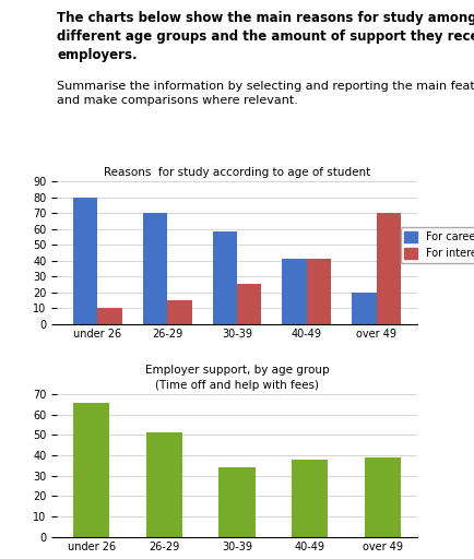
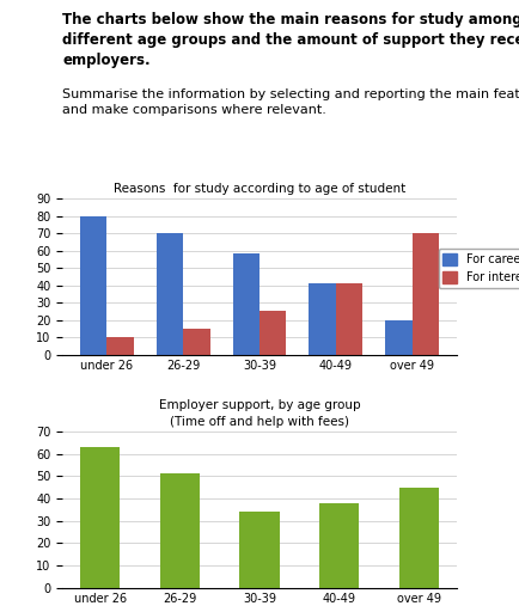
Employer support, by age group (Time off and help with fees)/under 26: 66 -> 63
Employer support, by age group (Time off and help with fees)/over 49: 39 -> 45
